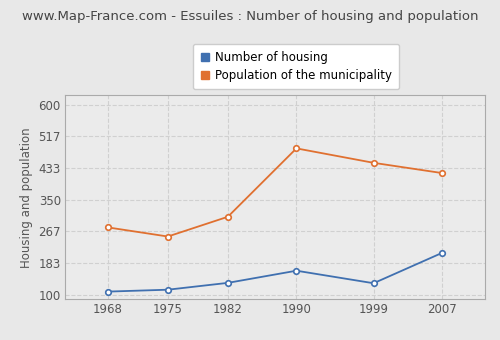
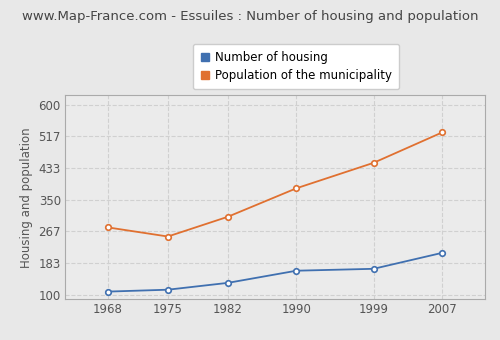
Population of the municipality/1990: 485 -> 380
Number of housing/1999: 130 -> 168
Population of the municipality/2007: 420 -> 527
